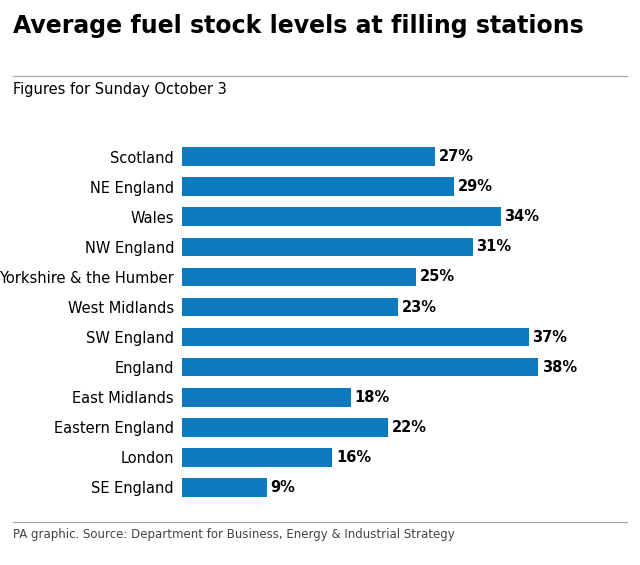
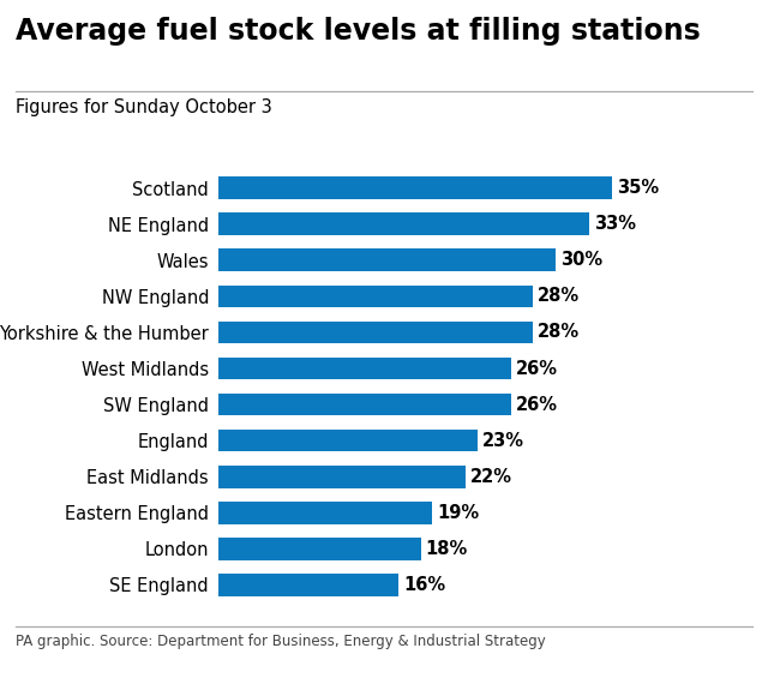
Scotland: 27% -> 35%
NE England: 29% -> 33%
Wales: 34% -> 30%
NW England: 31% -> 28%
Yorkshire & the Humber: 25% -> 28%
West Midlands: 23% -> 26%
SW England: 37% -> 26%
England: 38% -> 23%
East Midlands: 18% -> 22%
Eastern England: 22% -> 19%
London: 16% -> 18%
SE England: 9% -> 16%
